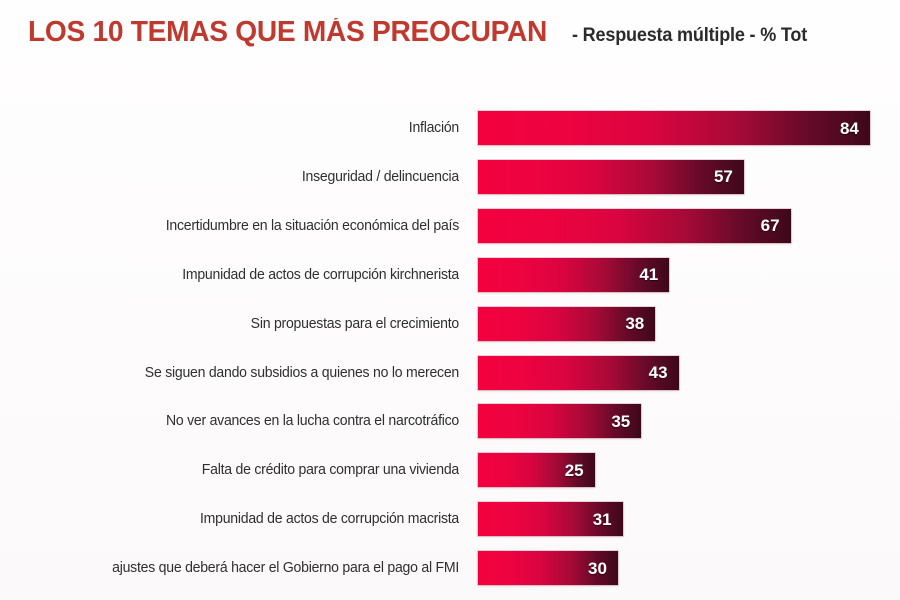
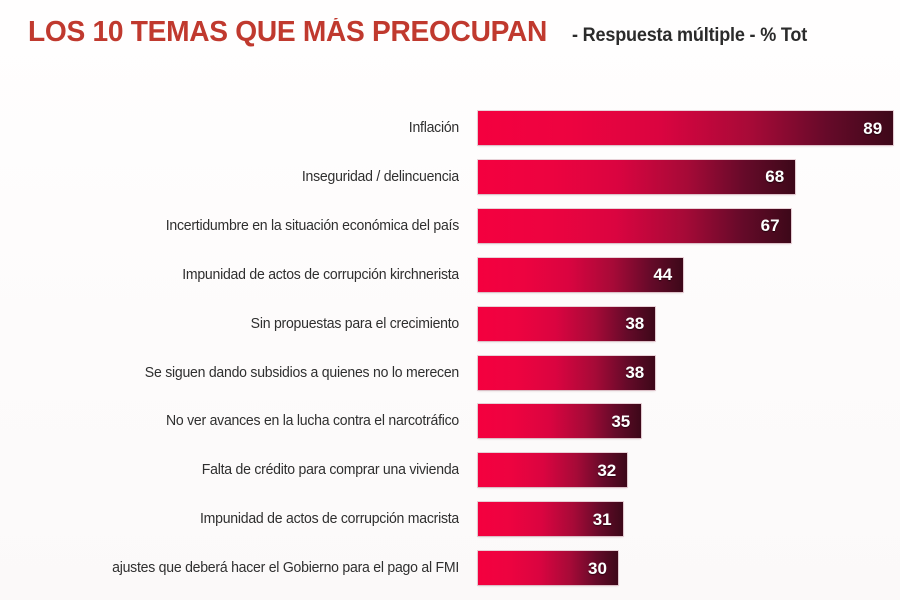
Inflación: 84 -> 89
Inseguridad / delincuencia: 57 -> 68
Impunidad de actos de corrupción kirchnerista: 41 -> 44
Se siguen dando subsidios a quienes no lo merecen: 43 -> 38
Falta de crédito para comprar una vivienda: 25 -> 32
